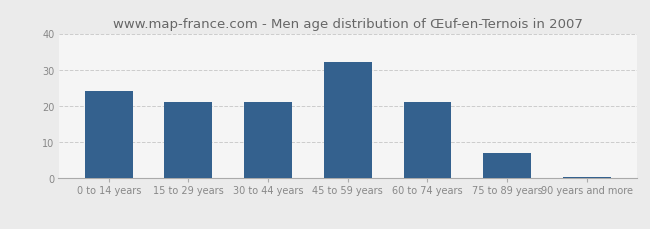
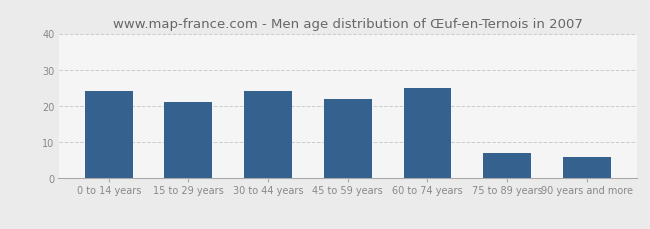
30 to 44 years: 21.0 -> 24.0
45 to 59 years: 32.0 -> 22.0
60 to 74 years: 21.0 -> 25.0
90 years and more: 0.5 -> 6.0
